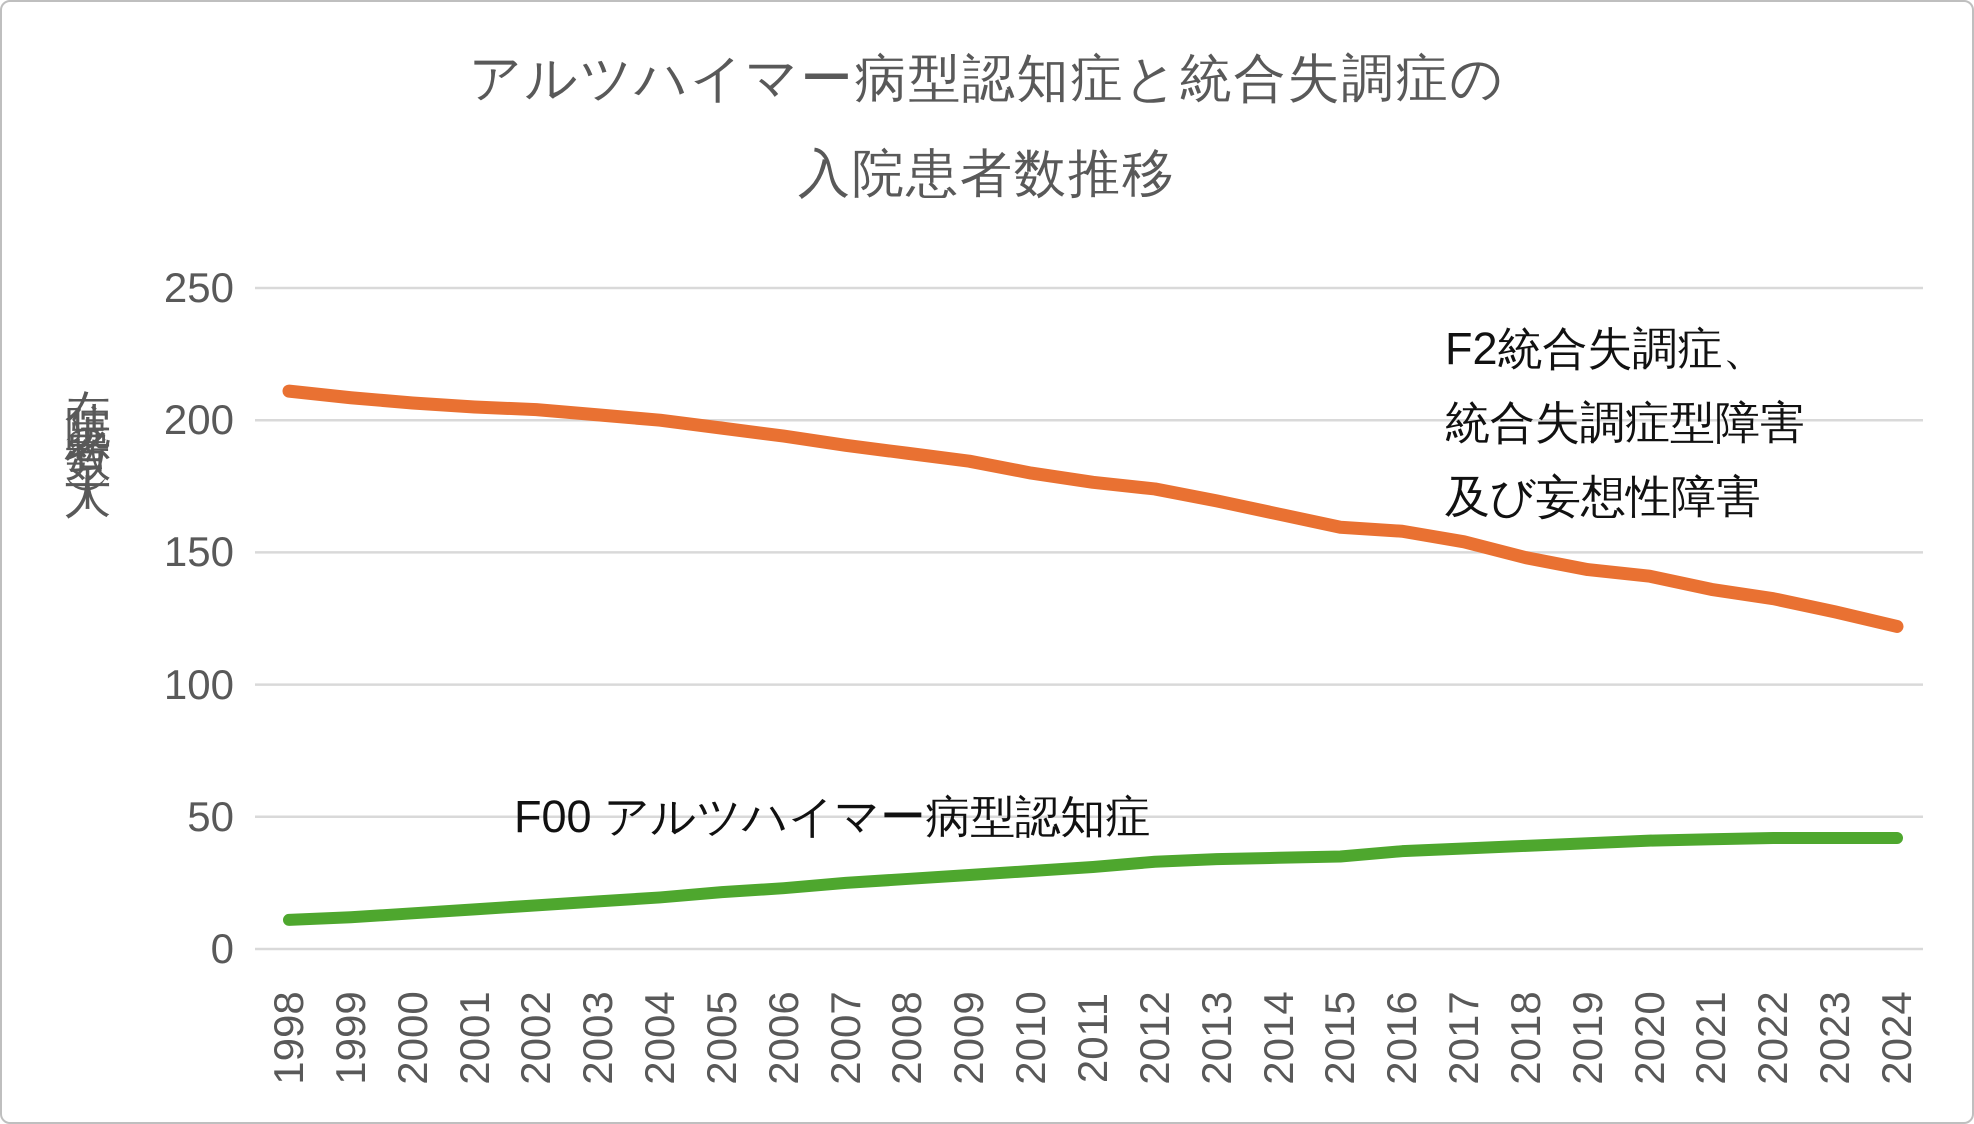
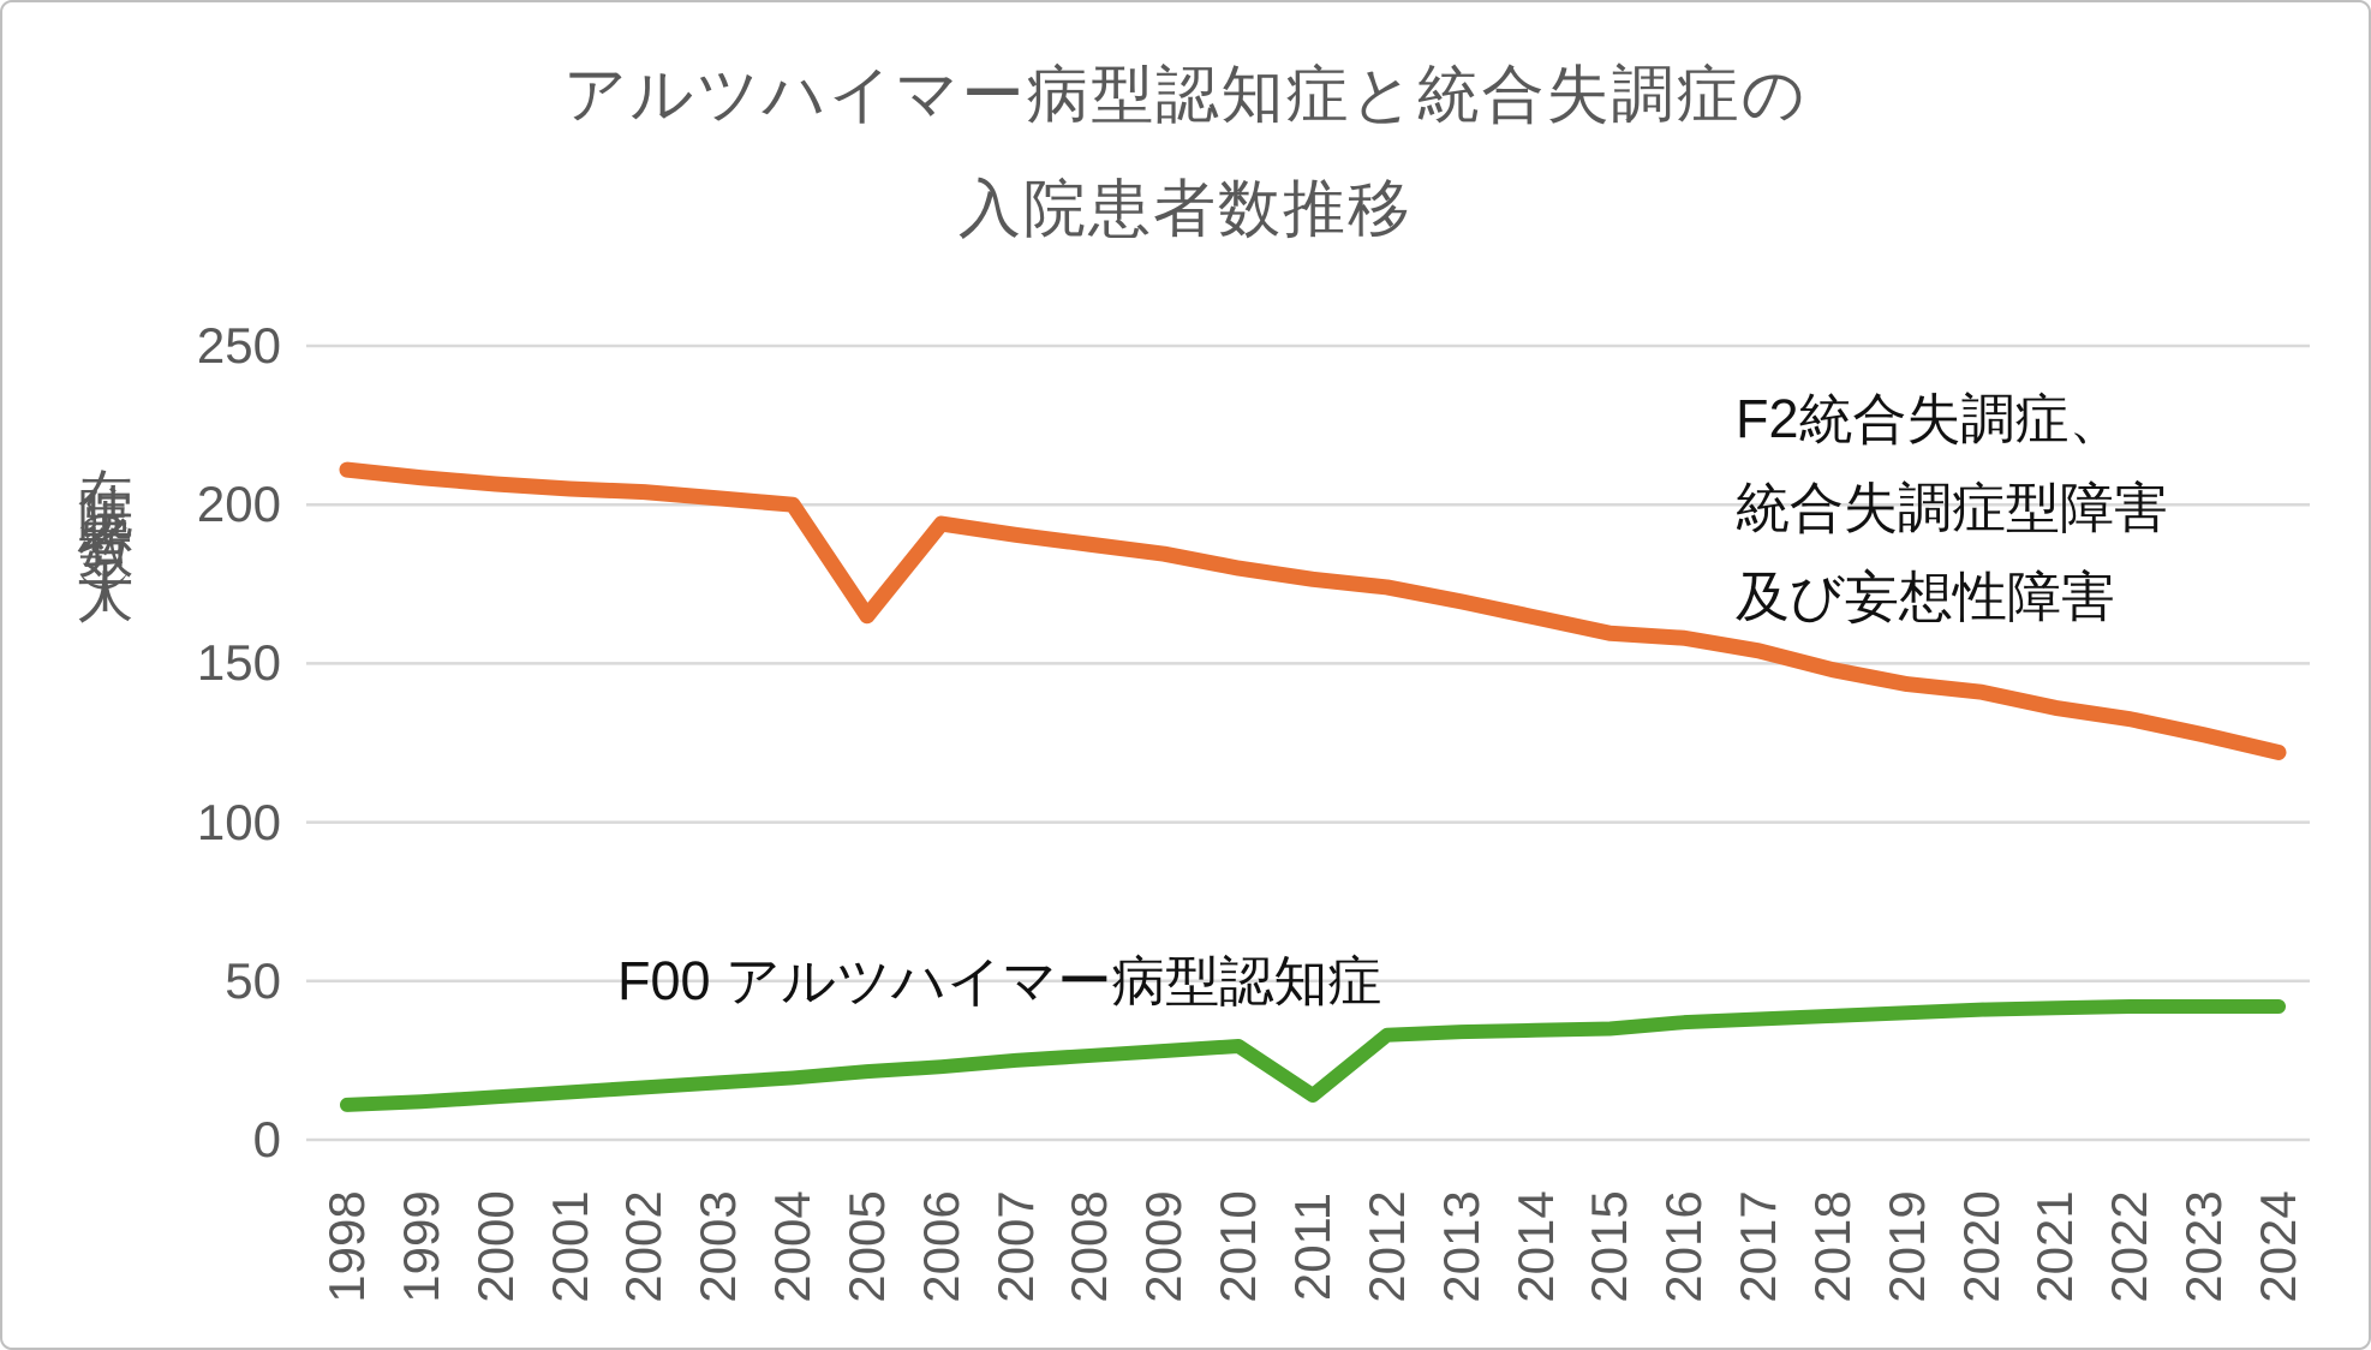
F2統合失調症、統合失調症型障害及び妄想性障害/2005: 197 -> 165
F00 アルツハイマー病型認知症/2011: 31 -> 14
